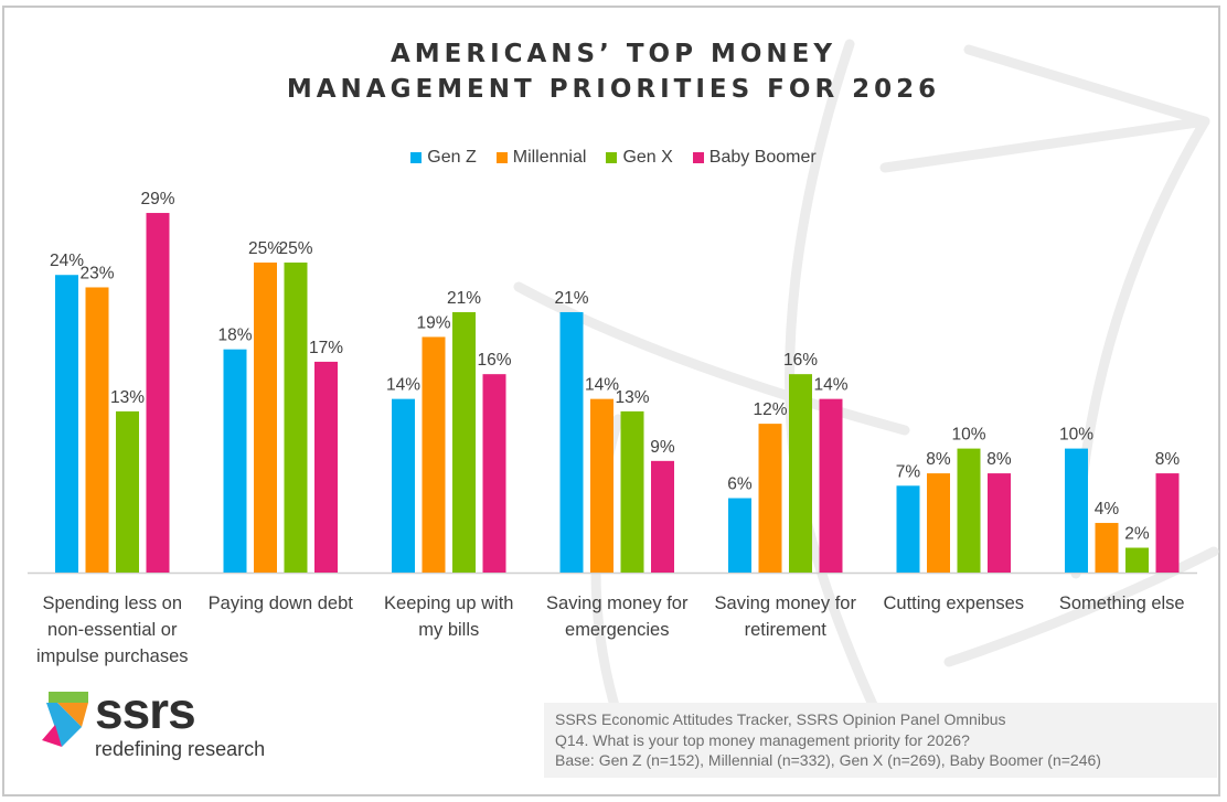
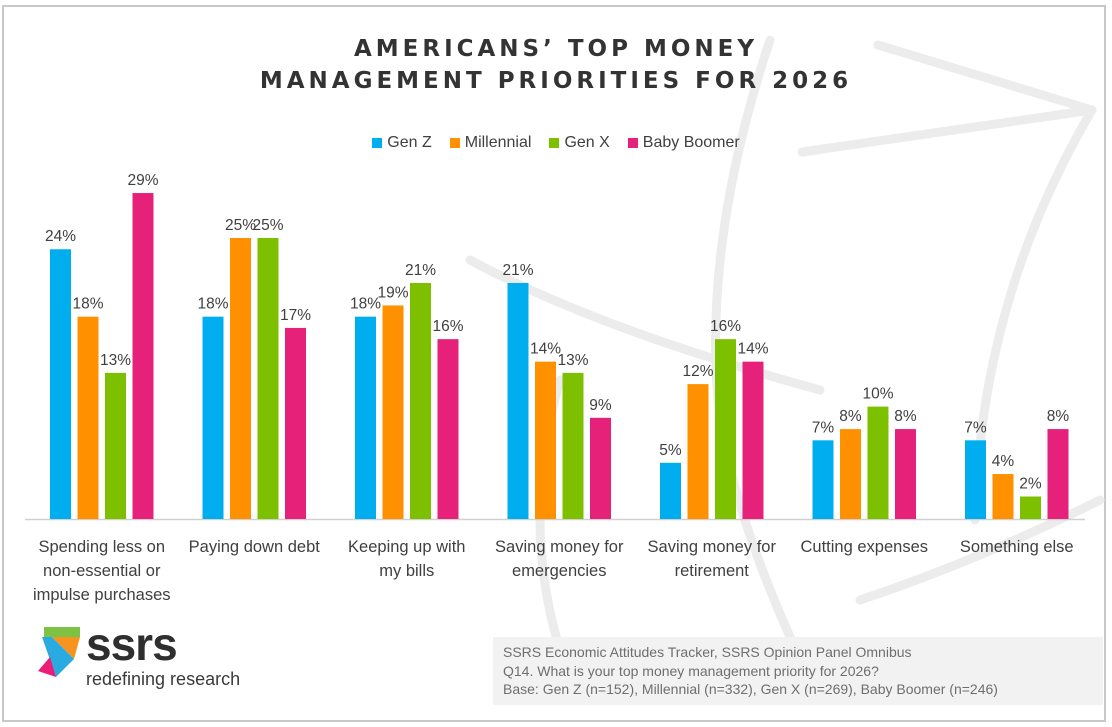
Millennial/Spending less on non-essential or impulse purchases: 23% -> 18%
Gen Z/Keeping up with my bills: 14% -> 18%
Gen Z/Saving money for retirement: 6% -> 5%
Gen Z/Something else: 10% -> 7%
